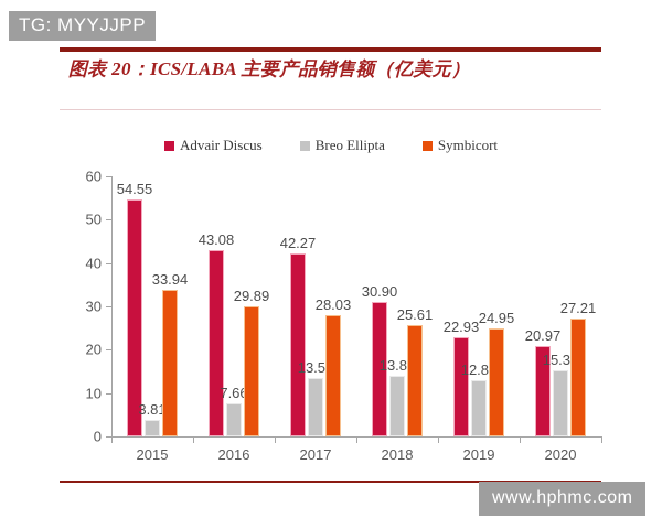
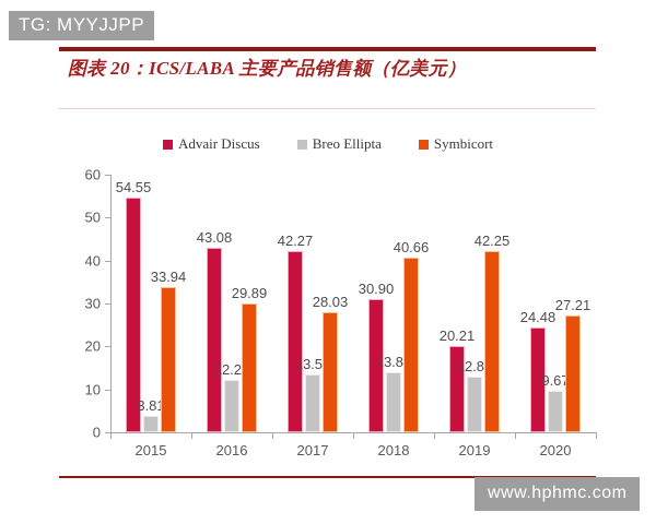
Breo Ellipta/2016: 7.66 -> 12.29
Symbicort/2018: 25.61 -> 40.66
Advair Discus/2019: 22.93 -> 20.21
Symbicort/2019: 24.95 -> 42.25
Advair Discus/2020: 20.97 -> 24.48
Breo Ellipta/2020: 15.36 -> 9.67
